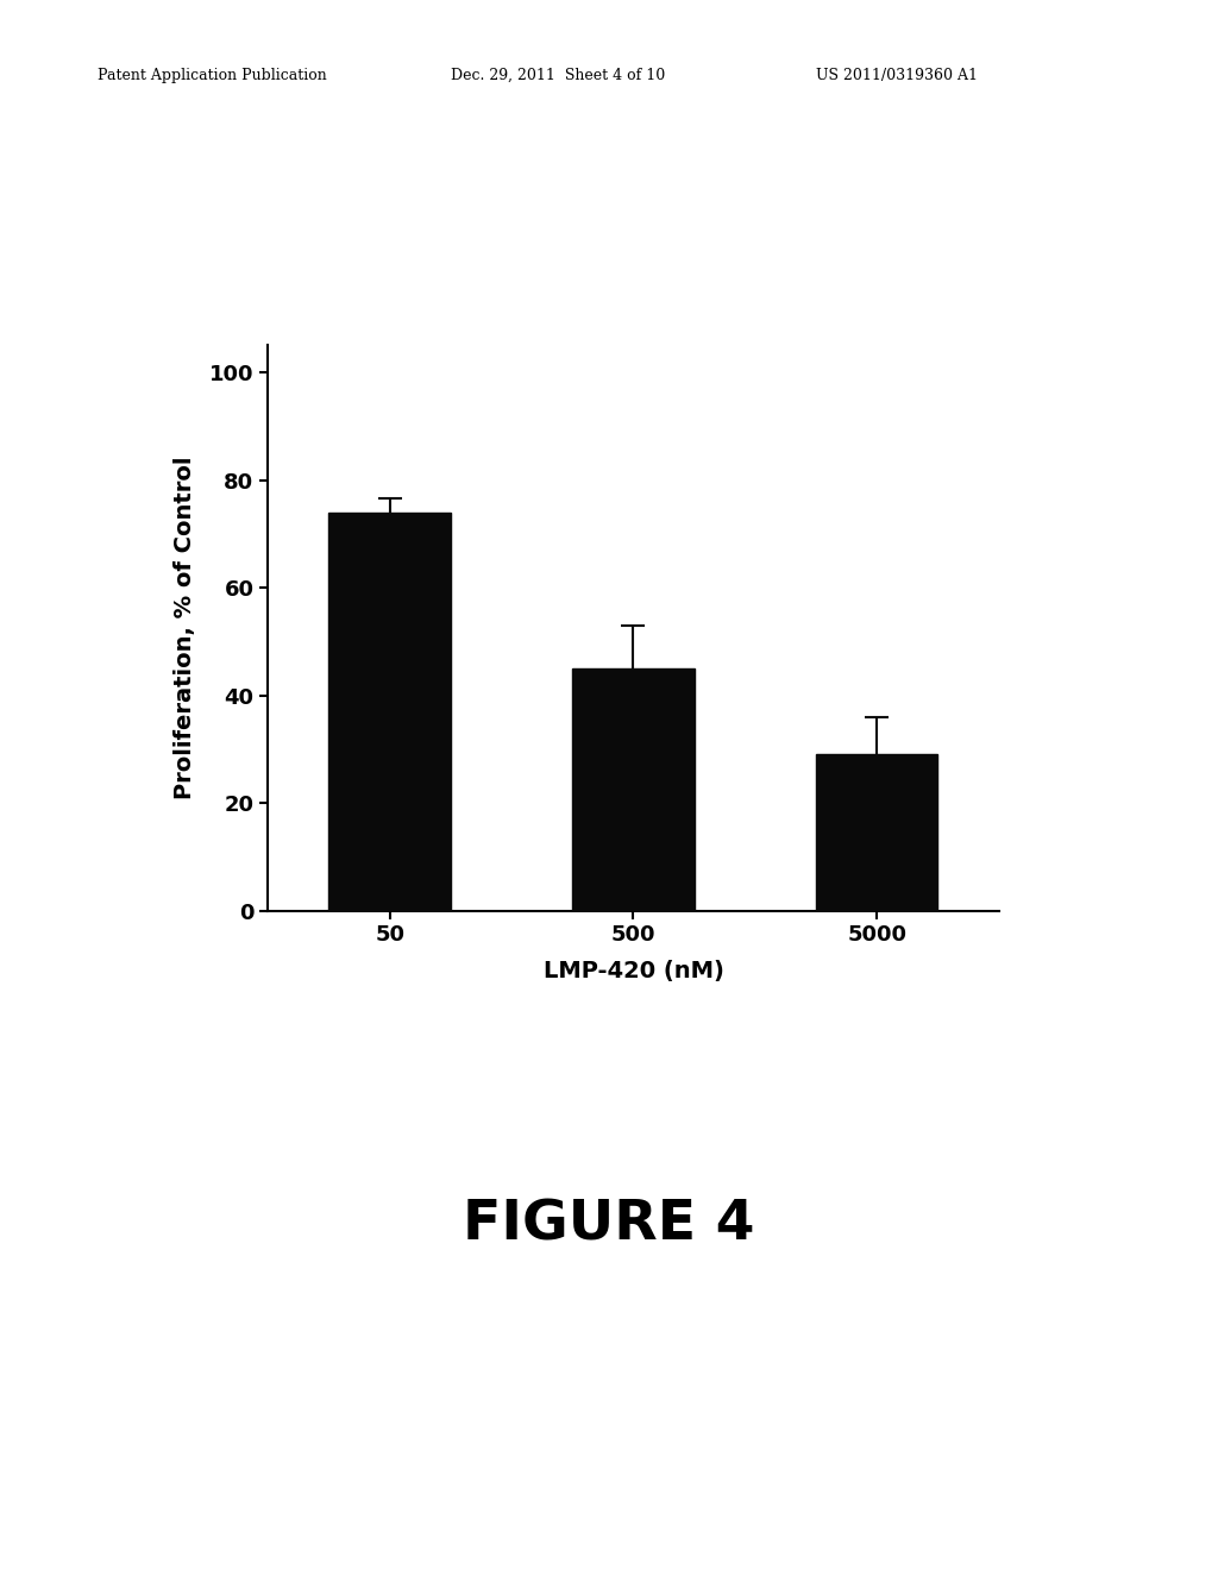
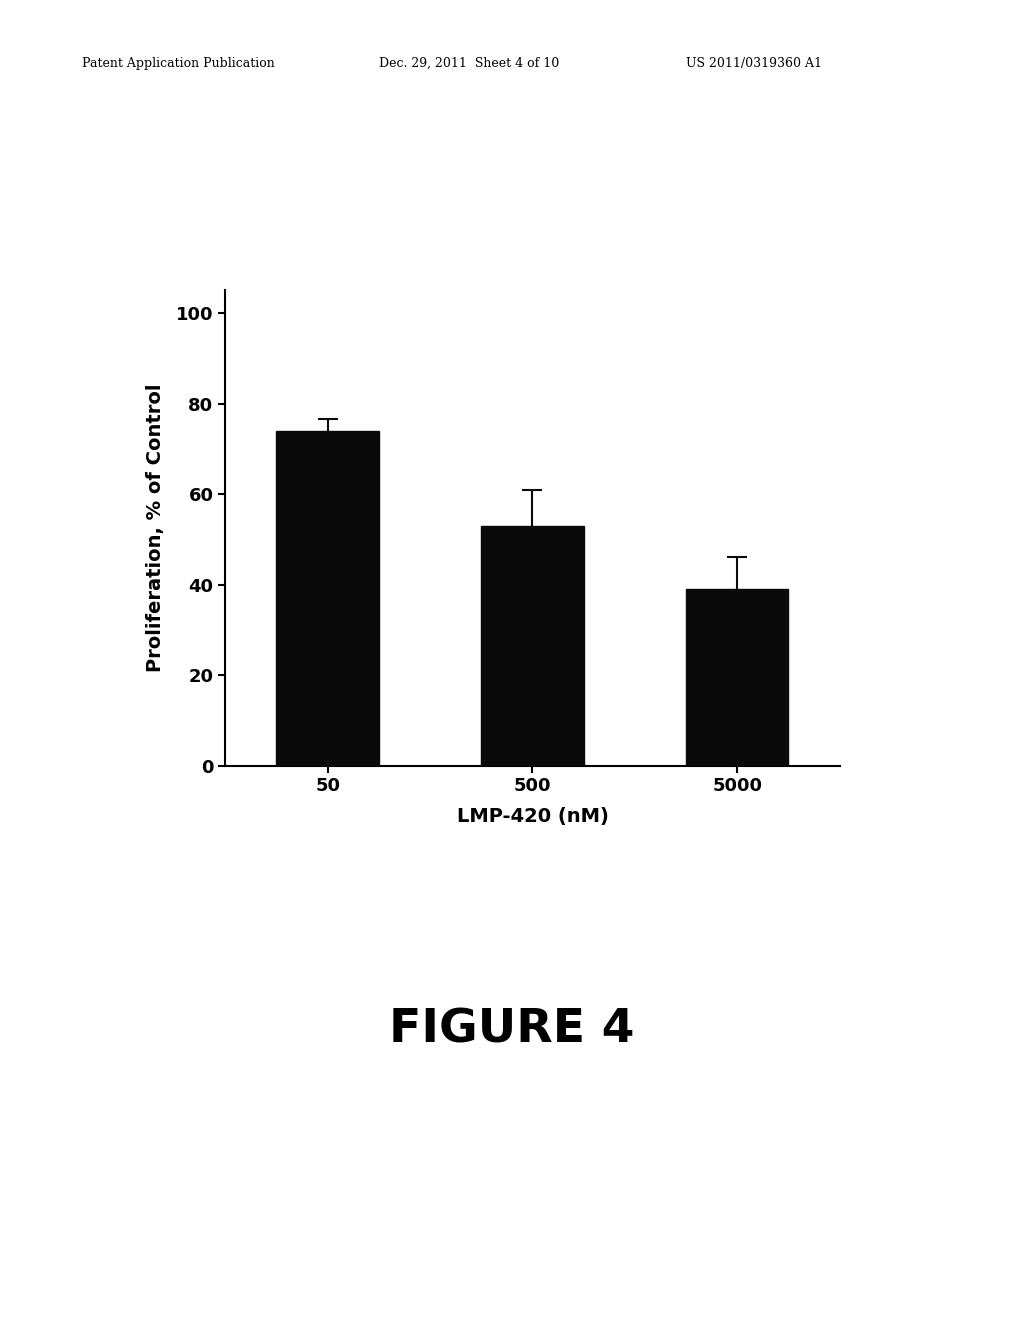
500: 45 -> 53
5000: 29 -> 39
